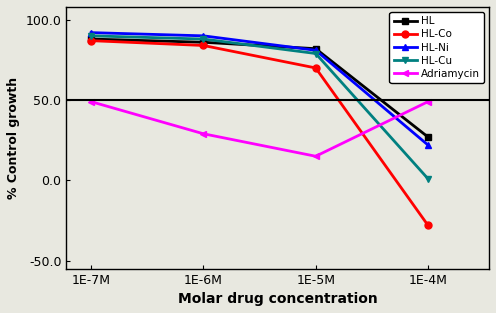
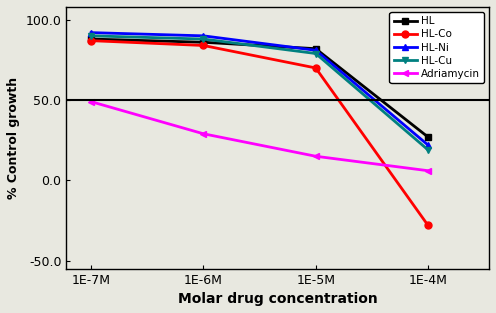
HL-Cu/1E-4M: 1 -> 19
Adriamycin/1E-4M: 49 -> 6
